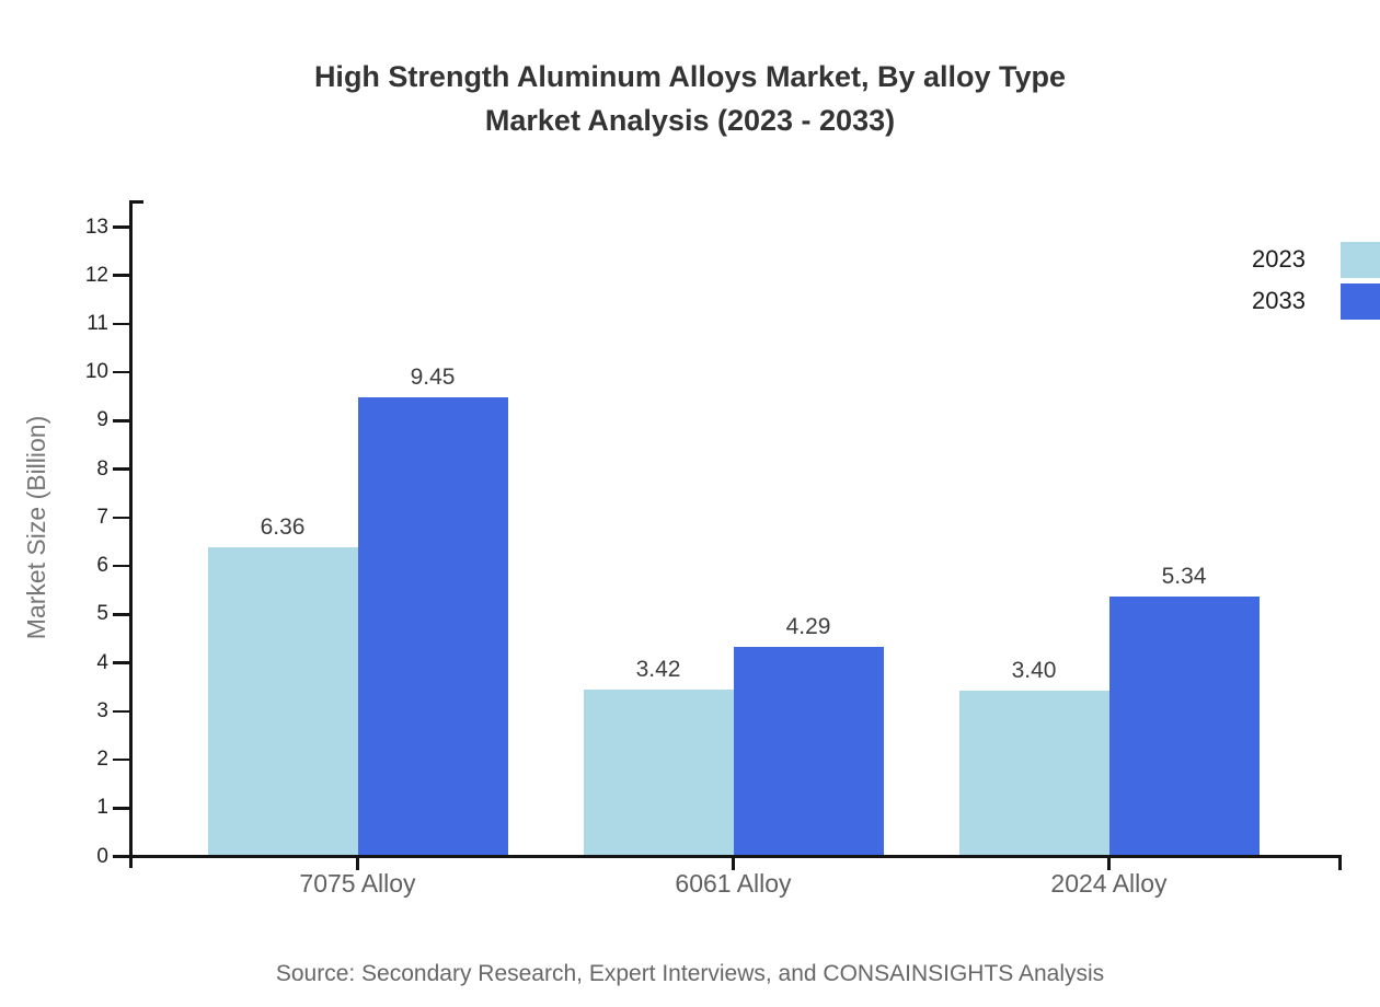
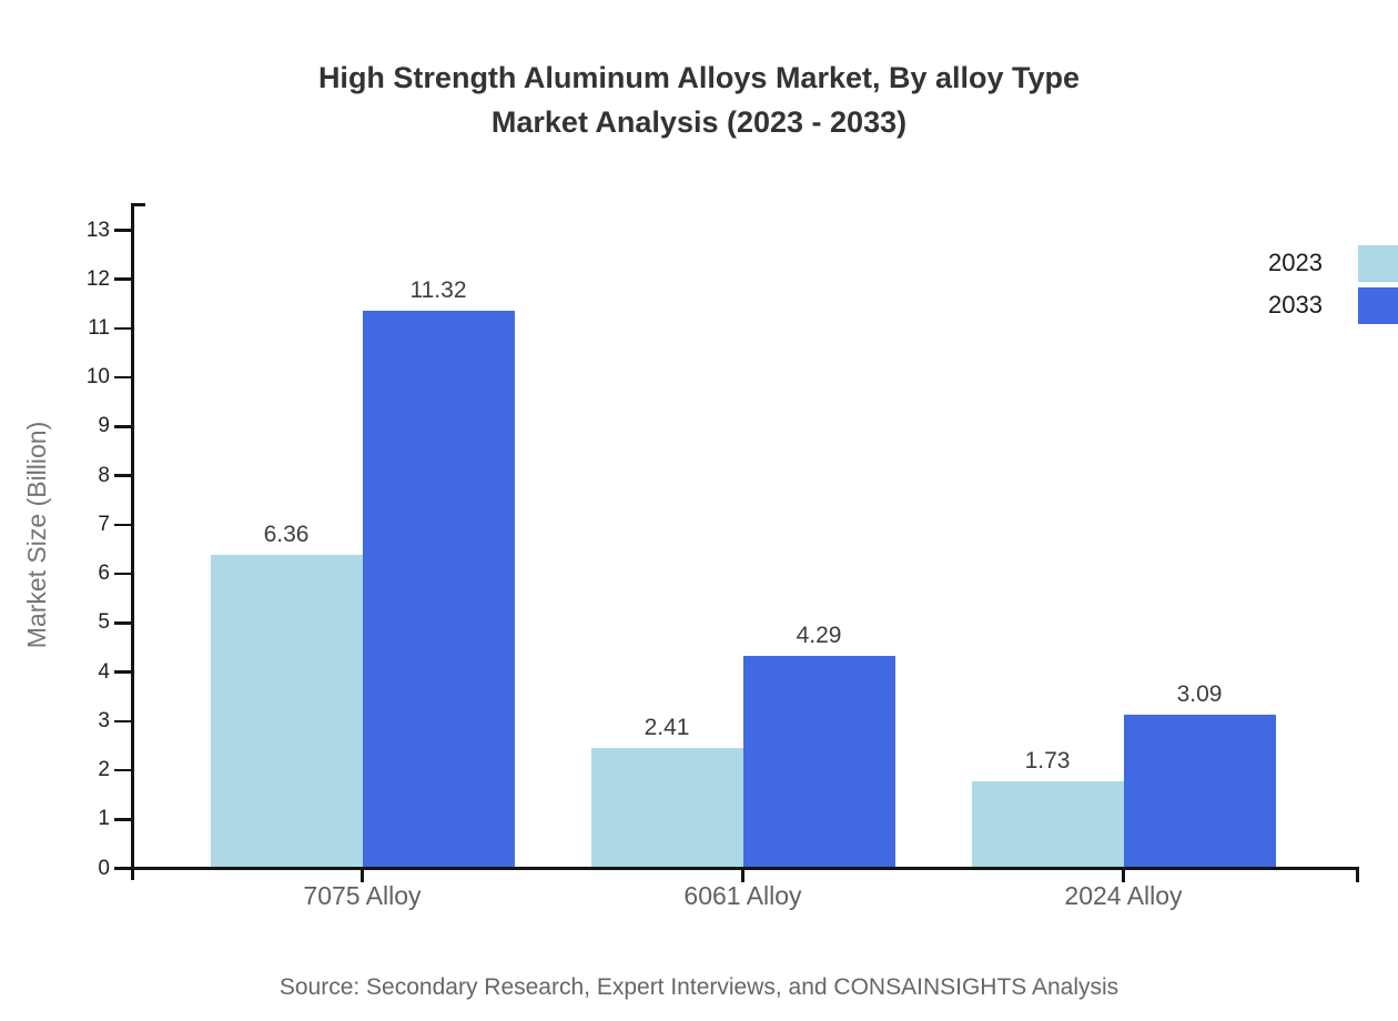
2033/7075 Alloy: 9.45 -> 11.32
2023/6061 Alloy: 3.42 -> 2.41
2023/2024 Alloy: 3.40 -> 1.73
2033/2024 Alloy: 5.34 -> 3.09
